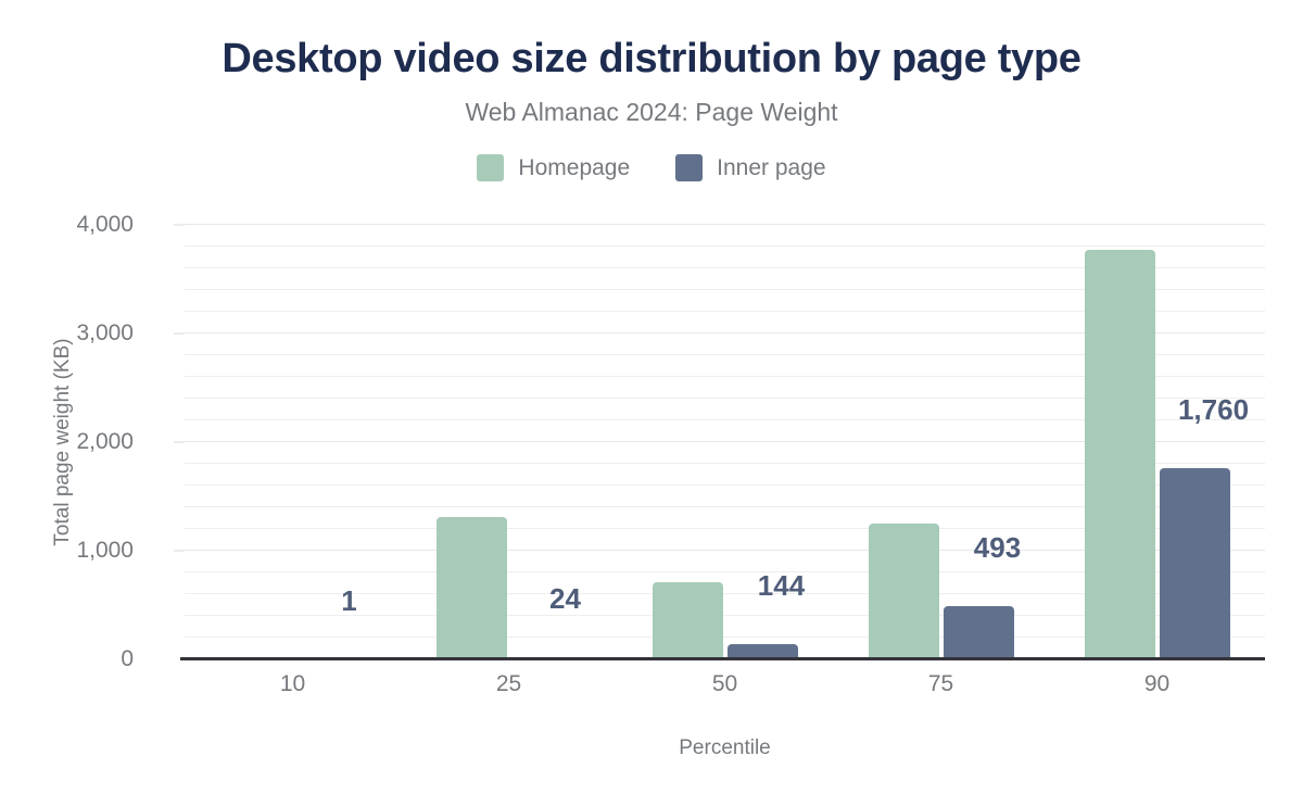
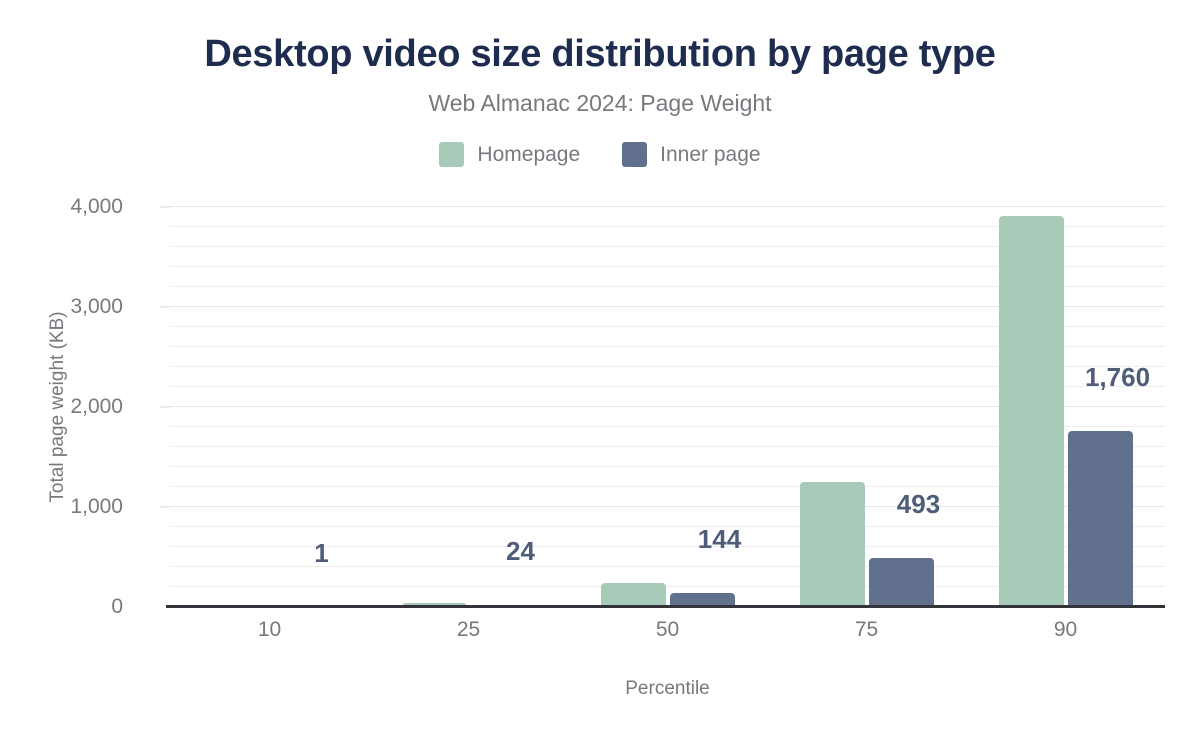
Homepage/25: 1310 -> 40
Homepage/50: 710 -> 240
Homepage/90: 3770 -> 3910
